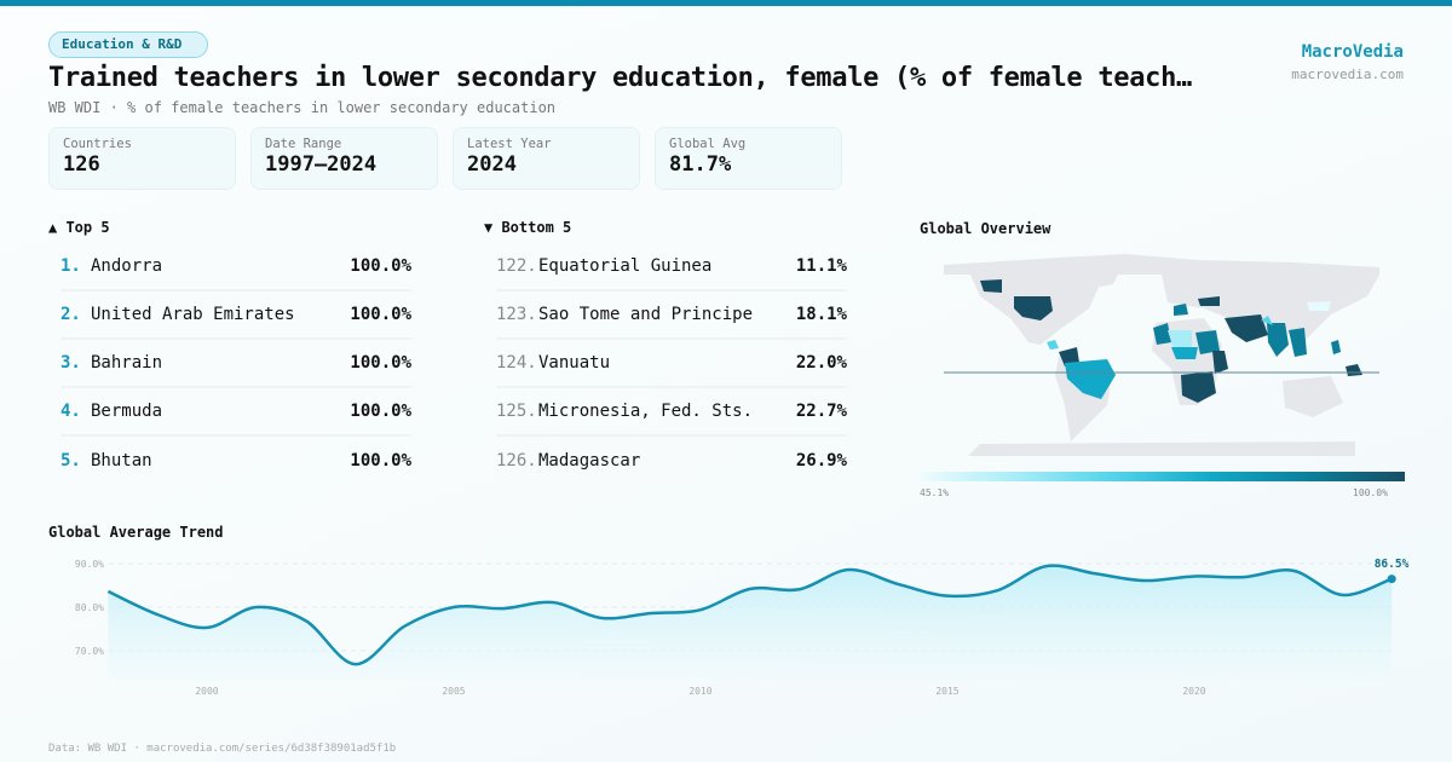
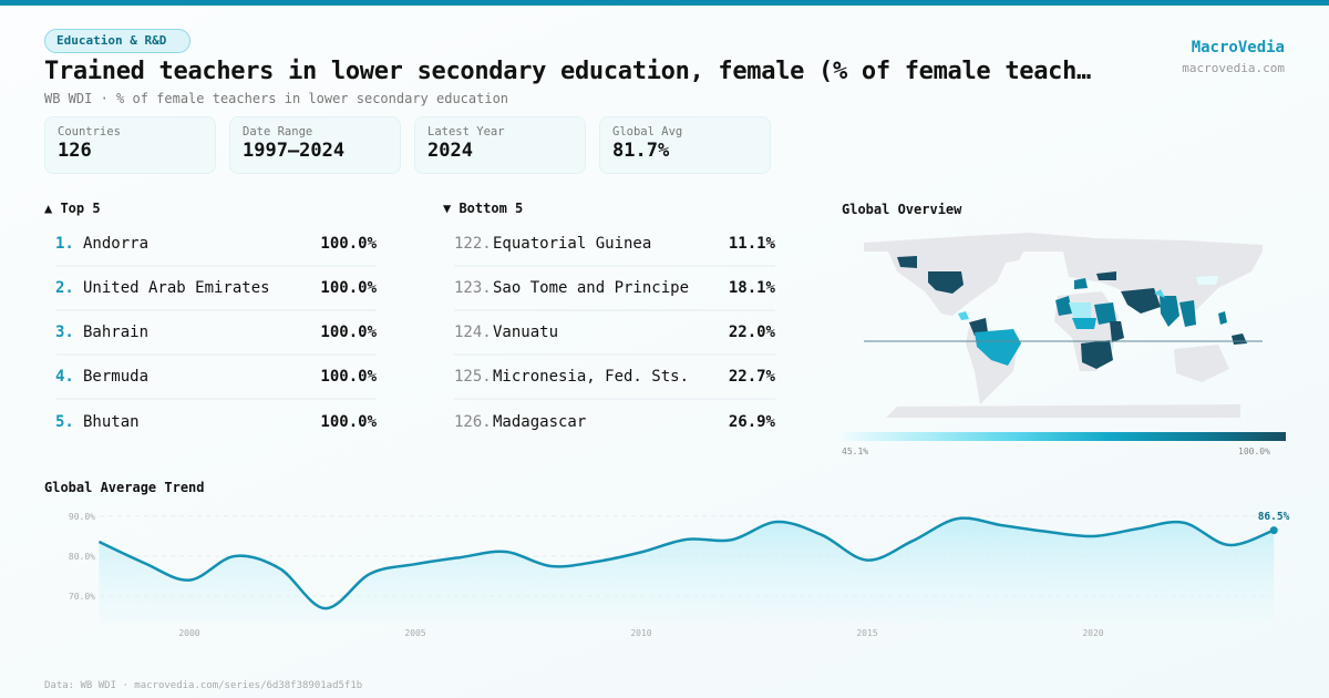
2000: 75% -> 74%
2005: 80% -> 78%
2010: 79% -> 81%
2015: 83% -> 79%
2020: 87% -> 85%
